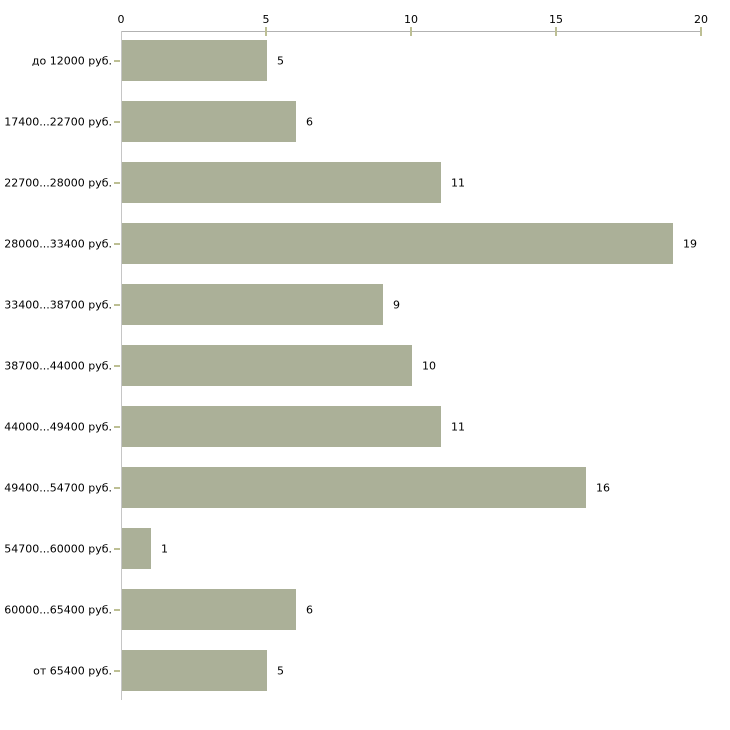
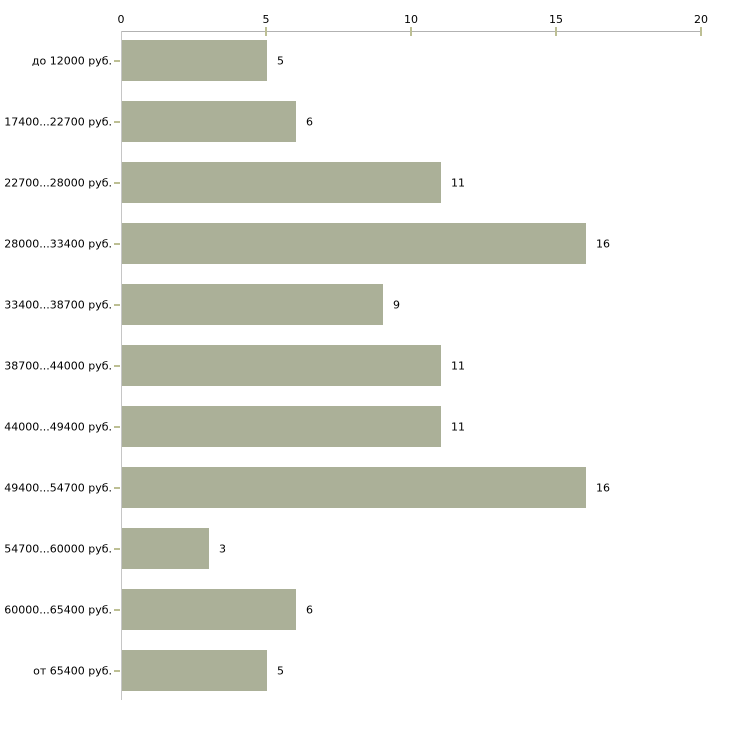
28000...33400 руб.: 19 -> 16
38700...44000 руб.: 10 -> 11
54700...60000 руб.: 1 -> 3
